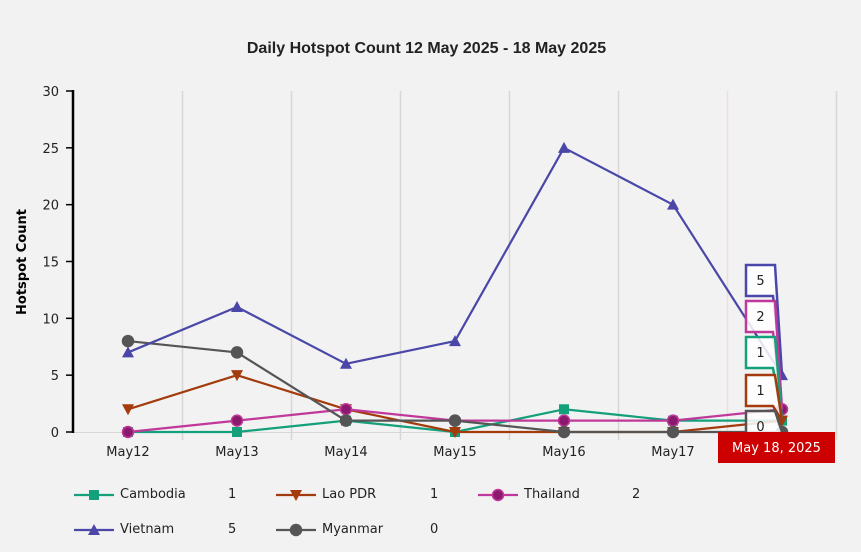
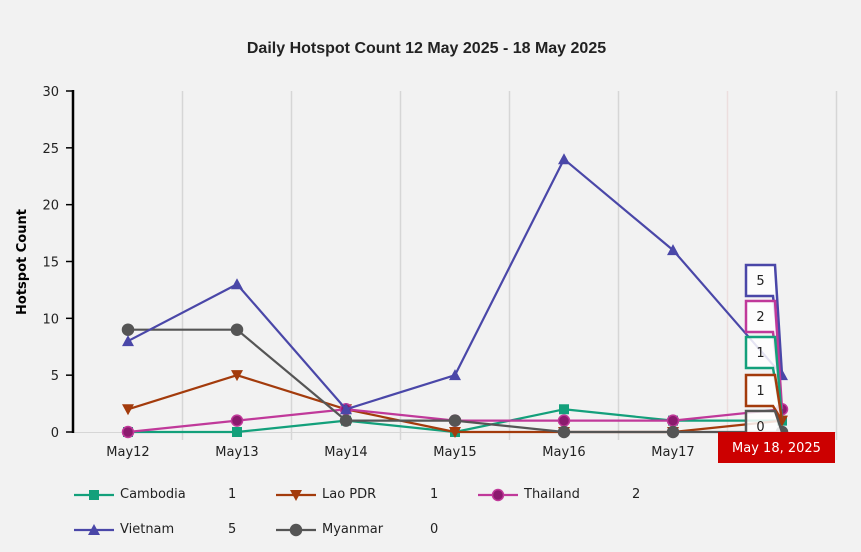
Vietnam/May12: 7 -> 8
Myanmar/May12: 8 -> 9
Vietnam/May13: 11 -> 13
Myanmar/May13: 7 -> 9
Vietnam/May14: 6 -> 2
Vietnam/May15: 8 -> 5
Vietnam/May16: 25 -> 24
Vietnam/May17: 20 -> 16
